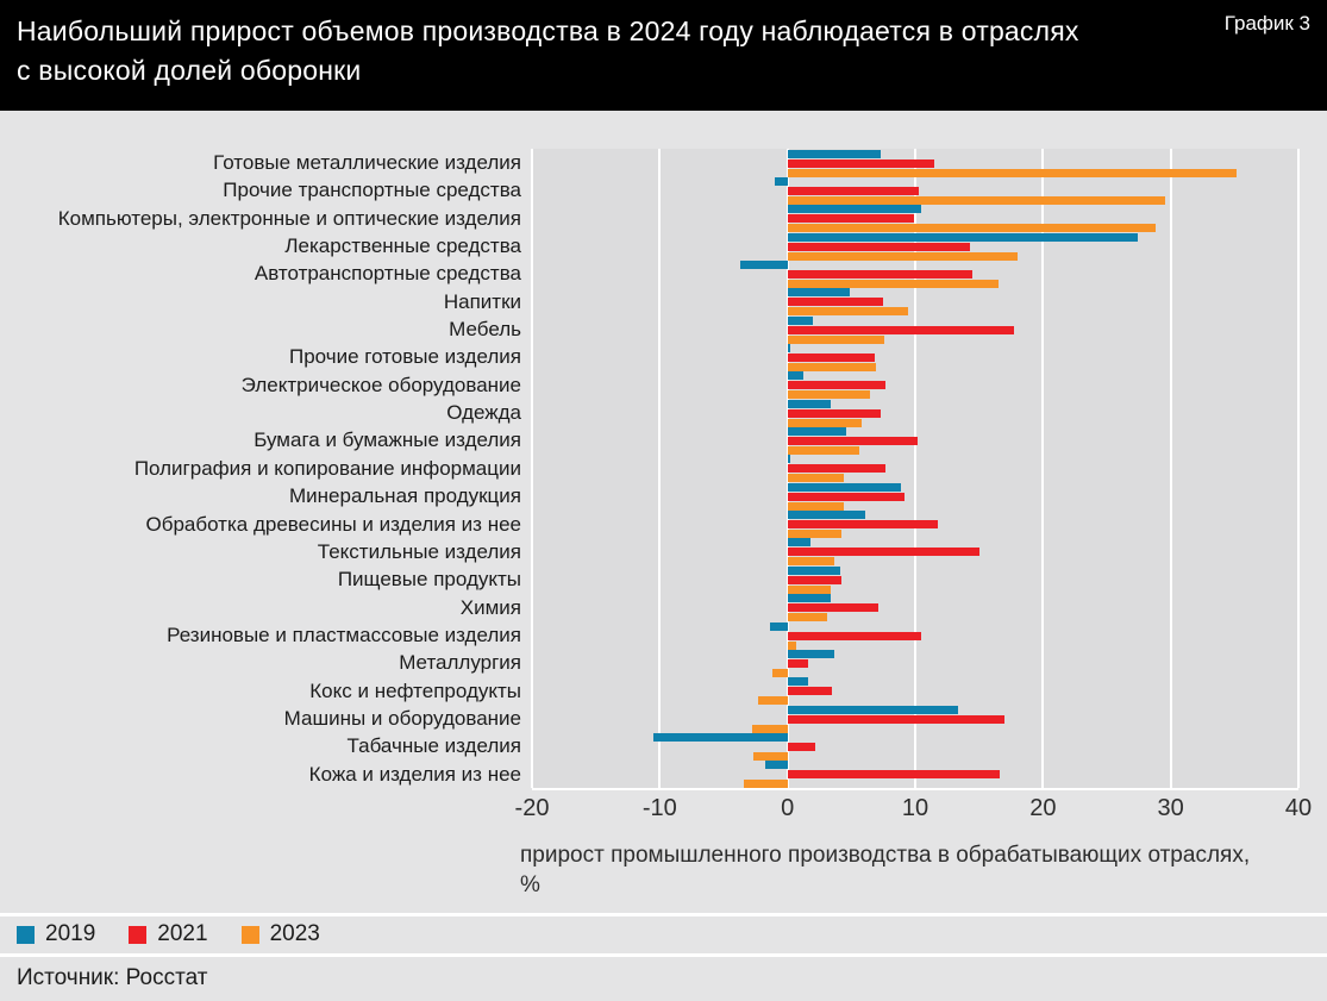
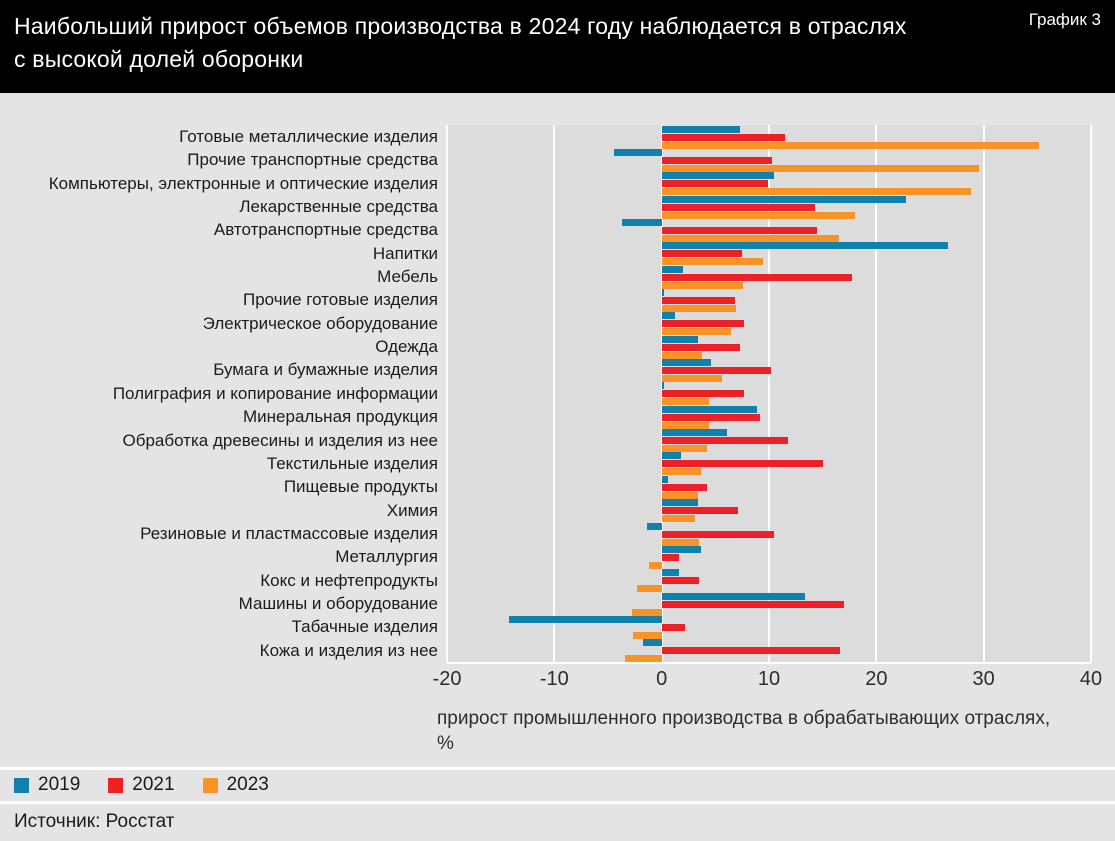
2019/Прочие транспортные средства: -1.0 -> -4.4
2019/Лекарственные средства: 27.4 -> 22.8
2019/Напитки: 4.9 -> 26.7
2023/Одежда: 5.8 -> 3.8
2019/Пищевые продукты: 4.1 -> 0.6
2023/Резиновые и пластмассовые изделия: 0.7 -> 3.5
2019/Табачные изделия: -10.5 -> -14.2
